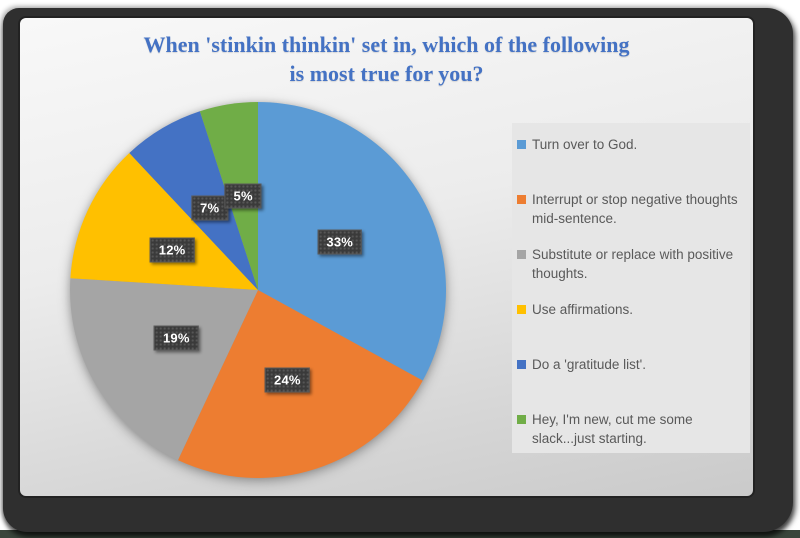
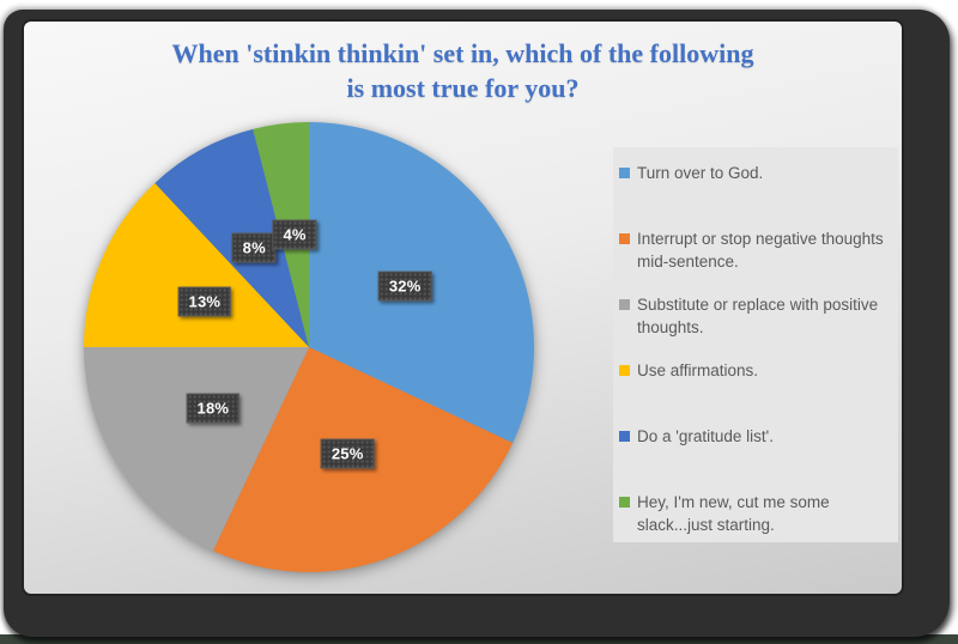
Turn over to God.: 33% -> 32%
Interrupt or stop negative thoughts mid-sentence.: 24% -> 25%
Substitute or replace with positive thoughts.: 19% -> 18%
Use affirmations.: 12% -> 13%
Do a 'gratitude list'.: 7% -> 8%
Hey, I'm new, cut me some slack...just starting.: 5% -> 4%
